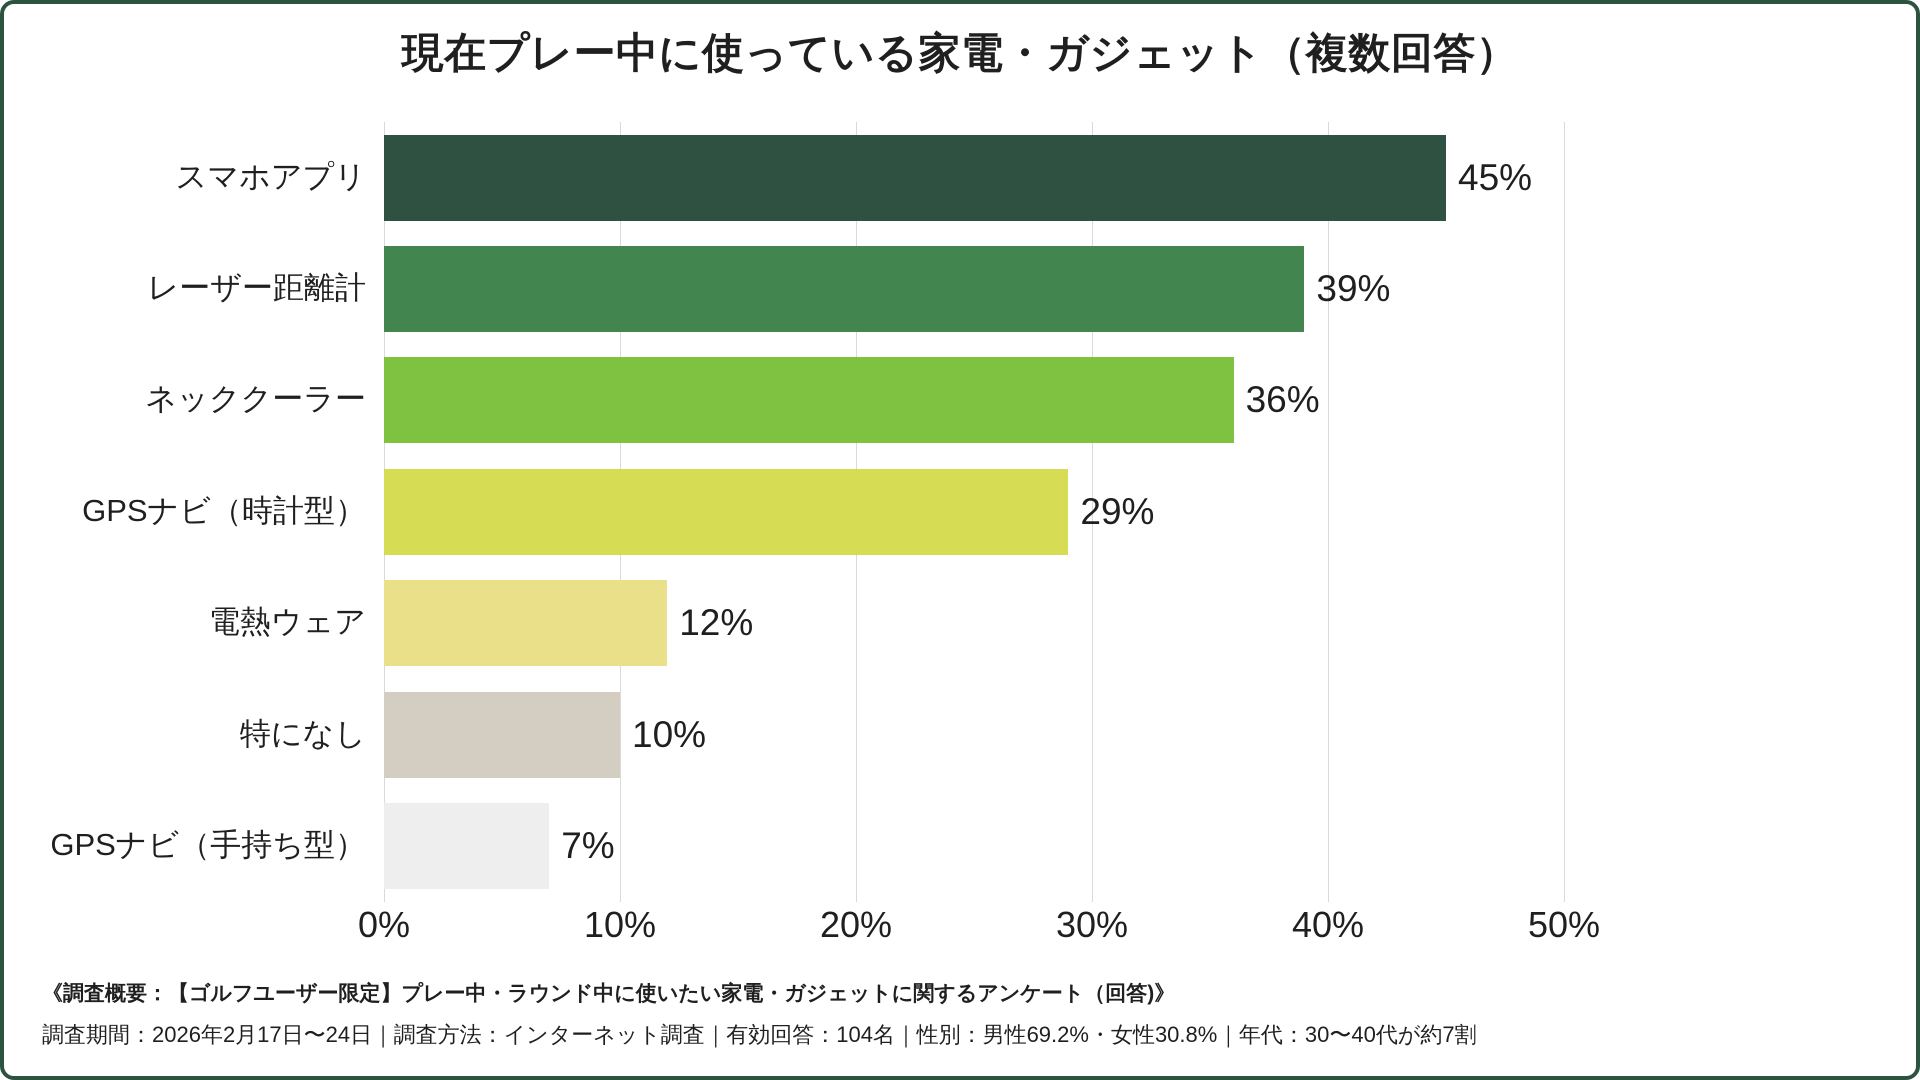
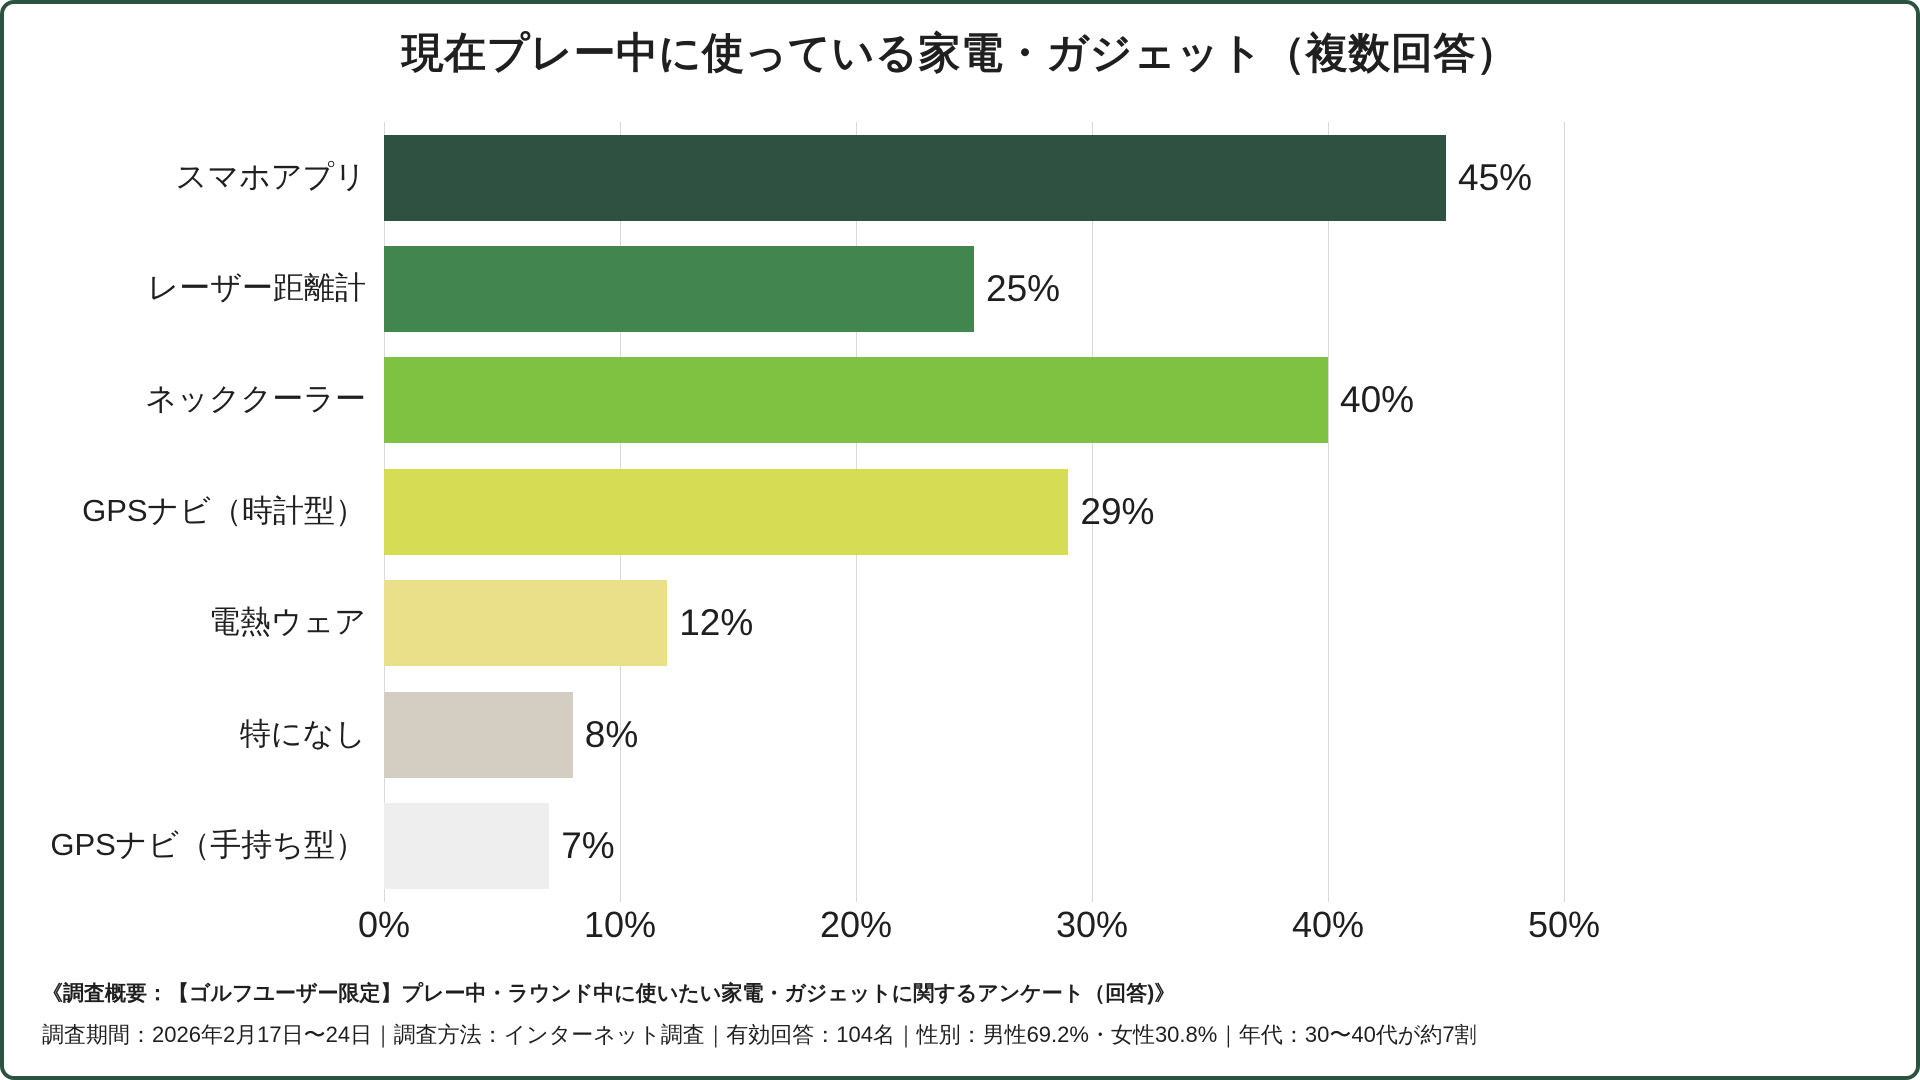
レーザー距離計: 39% -> 25%
ネッククーラー: 36% -> 40%
特になし: 10% -> 8%
